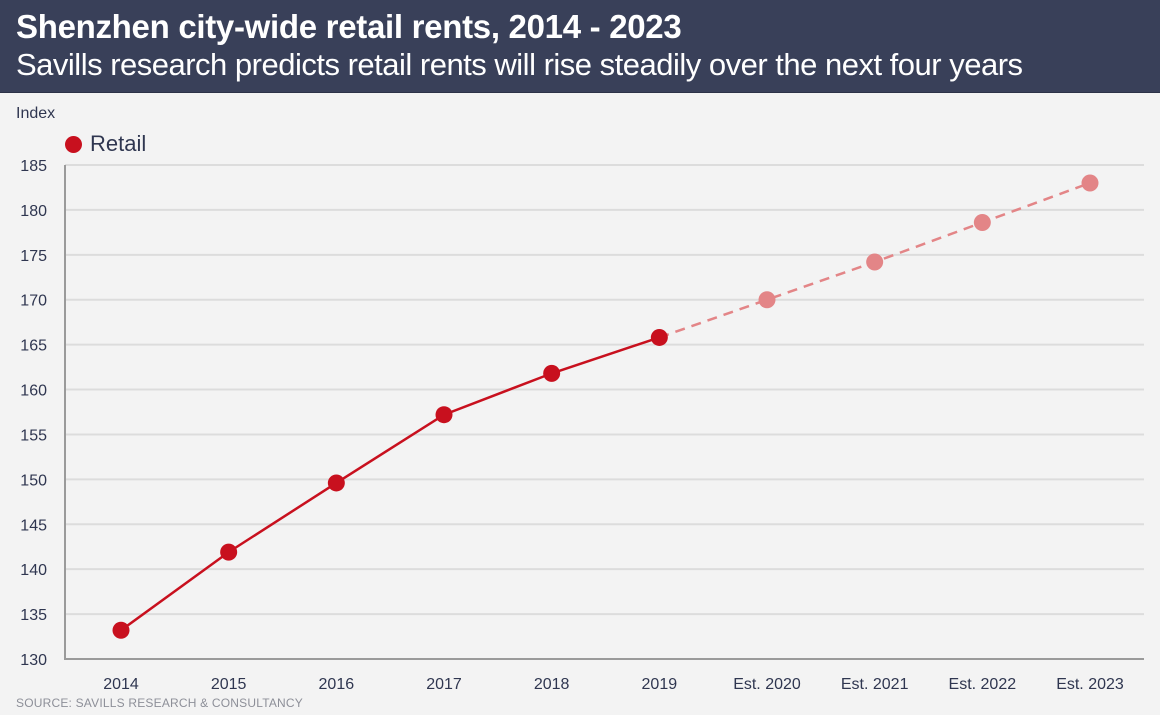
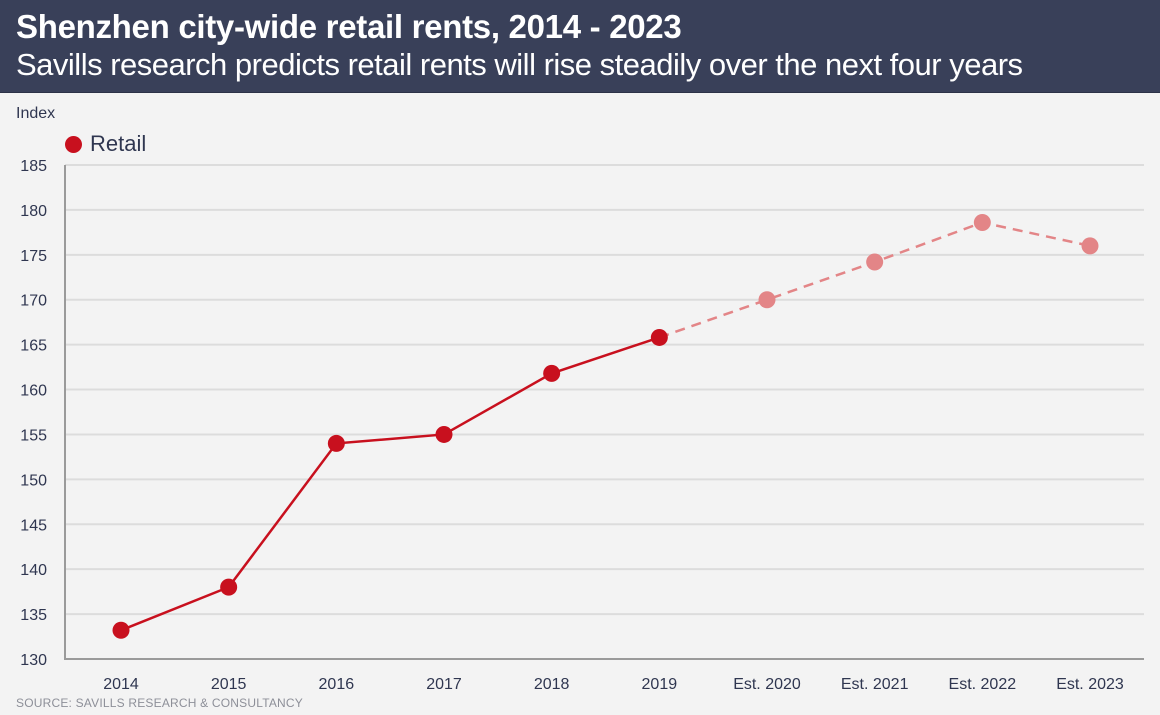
2015: 142 -> 138
2016: 150 -> 154
2017: 157 -> 155
Est. 2023: 183 -> 176
